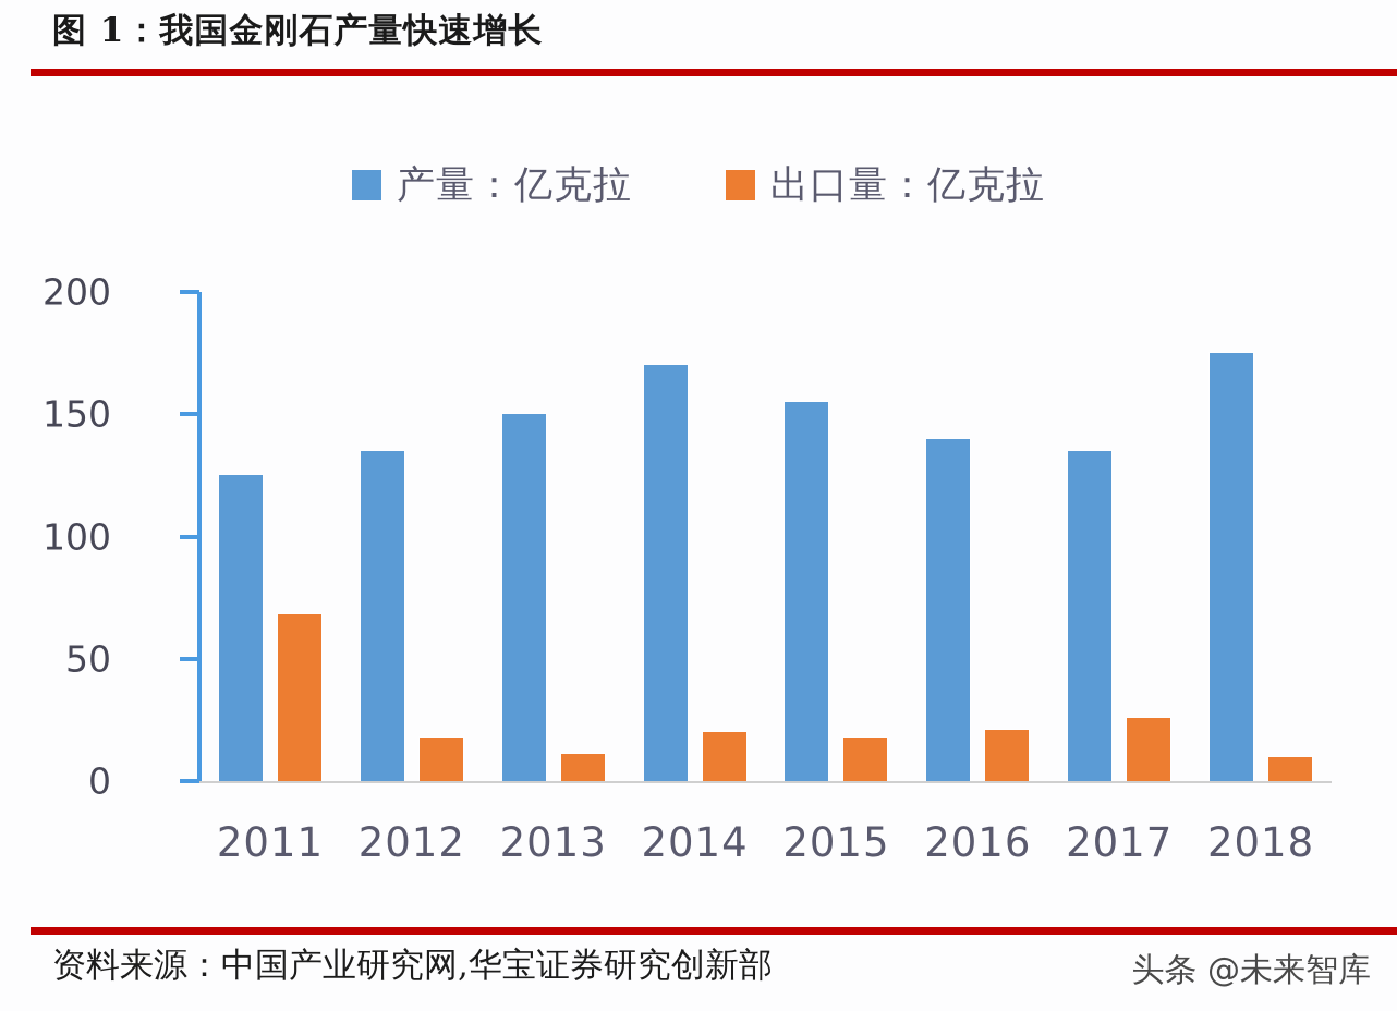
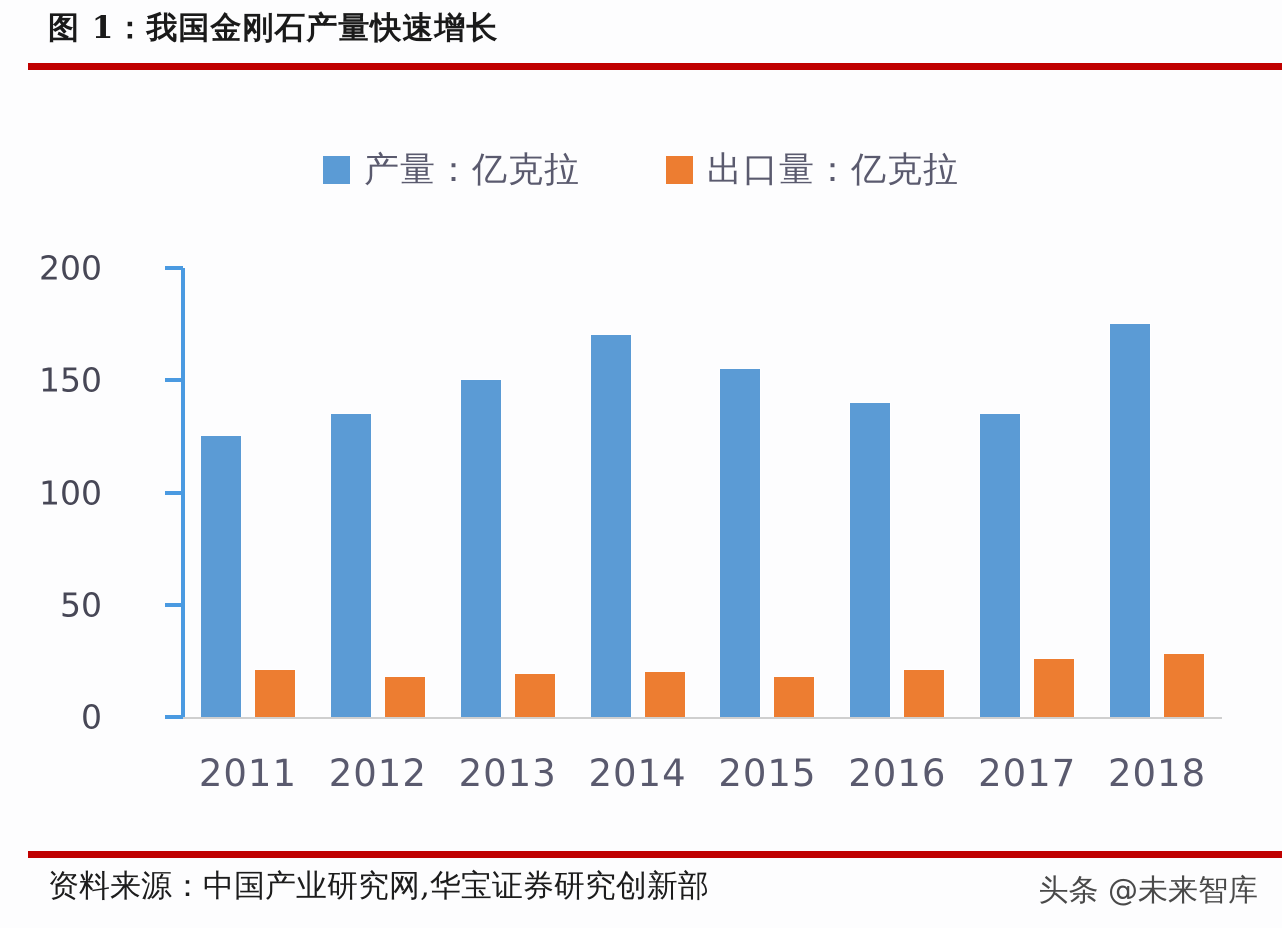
出口量：亿克拉/2011: 68 -> 21
出口量：亿克拉/2013: 11 -> 19
出口量：亿克拉/2018: 10 -> 28
